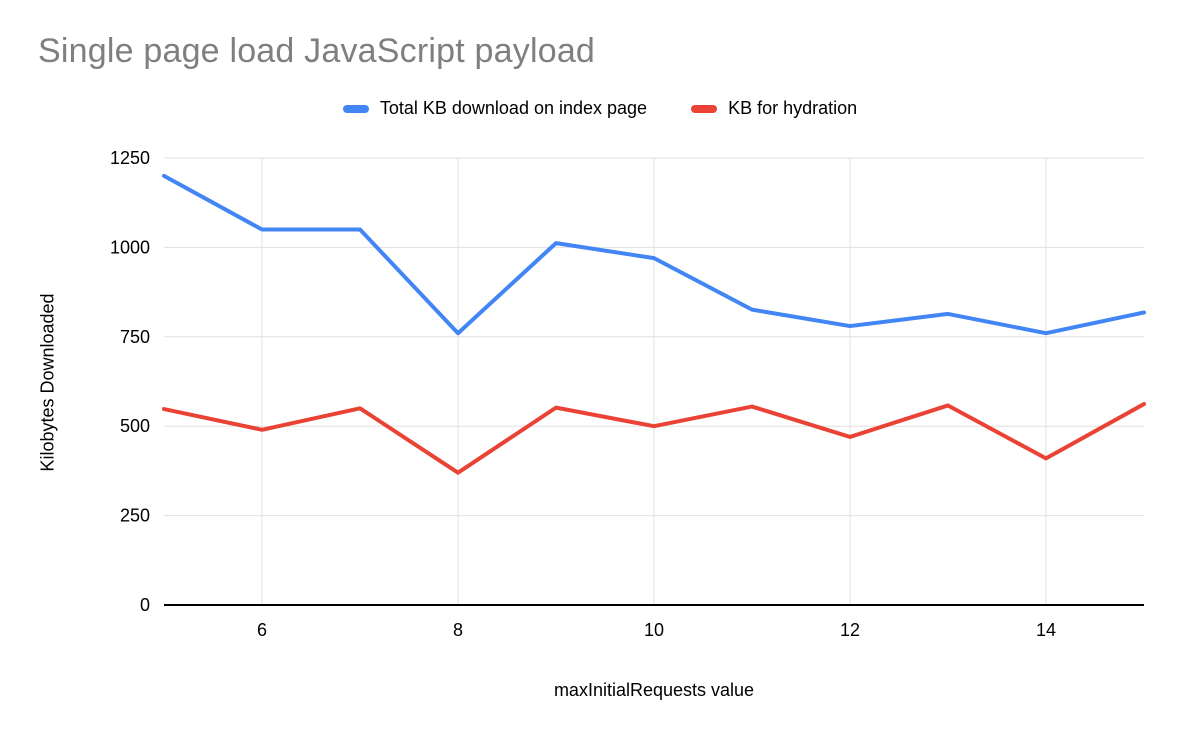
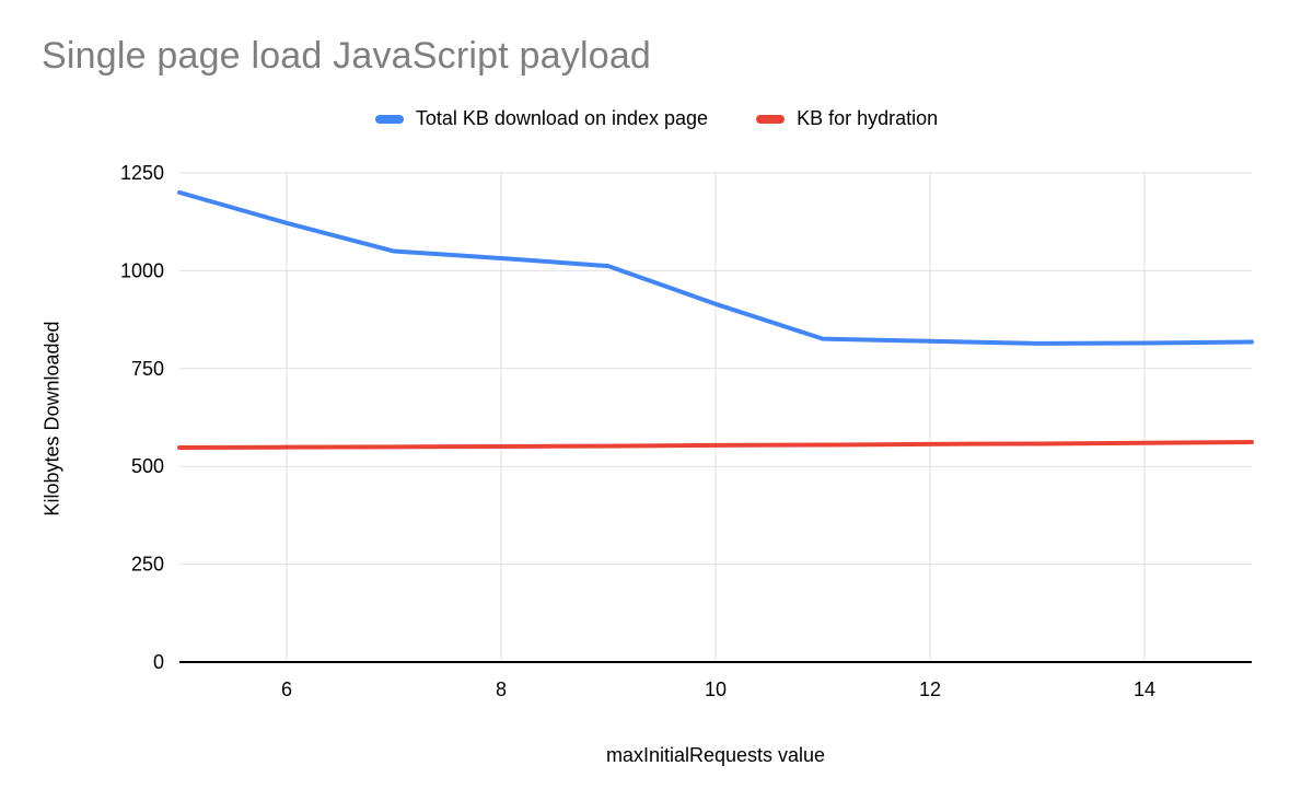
Total KB download on index page/6: 1050 -> 1120
KB for hydration/6: 490 -> 550
Total KB download on index page/8: 760 -> 1030
KB for hydration/8: 370 -> 550
Total KB download on index page/10: 970 -> 920
KB for hydration/10: 500 -> 550
Total KB download on index page/12: 780 -> 820
KB for hydration/12: 470 -> 560
Total KB download on index page/14: 760 -> 820
KB for hydration/14: 410 -> 560
